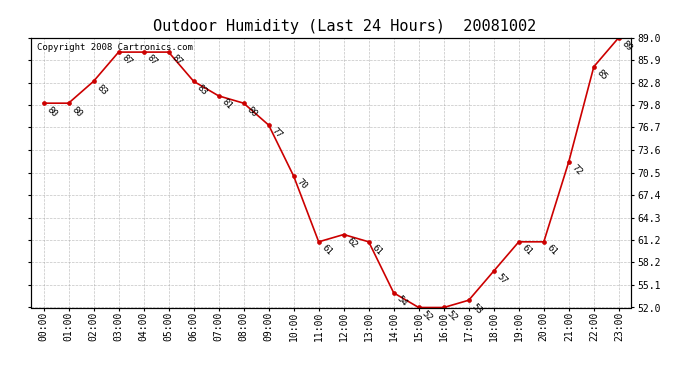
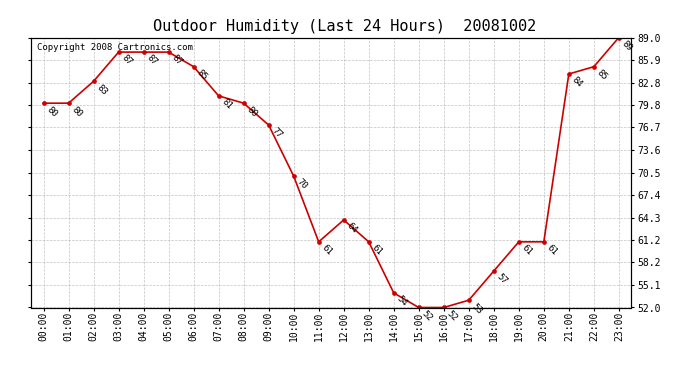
06:00: 83 -> 85
12:00: 62 -> 64
21:00: 72 -> 84
